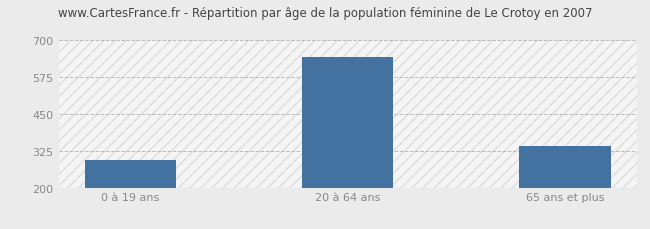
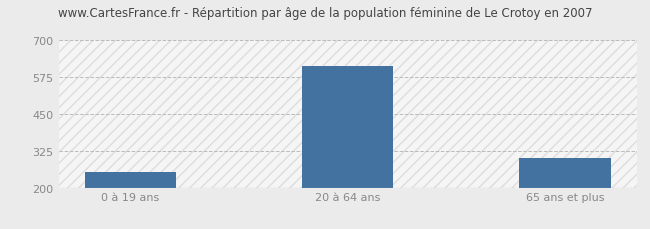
0 à 19 ans: 295 -> 253
20 à 64 ans: 645 -> 612
65 ans et plus: 340 -> 300
